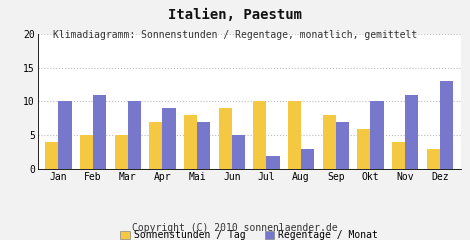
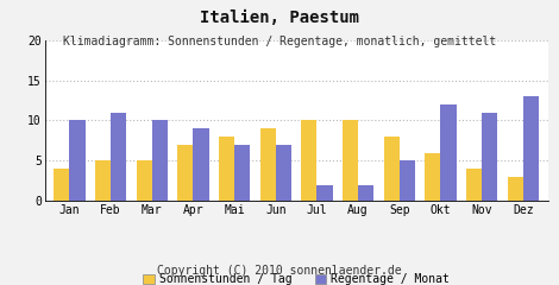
Regentage / Monat/Jun: 5 -> 7
Regentage / Monat/Aug: 3 -> 2
Regentage / Monat/Sep: 7 -> 5
Regentage / Monat/Okt: 10 -> 12
